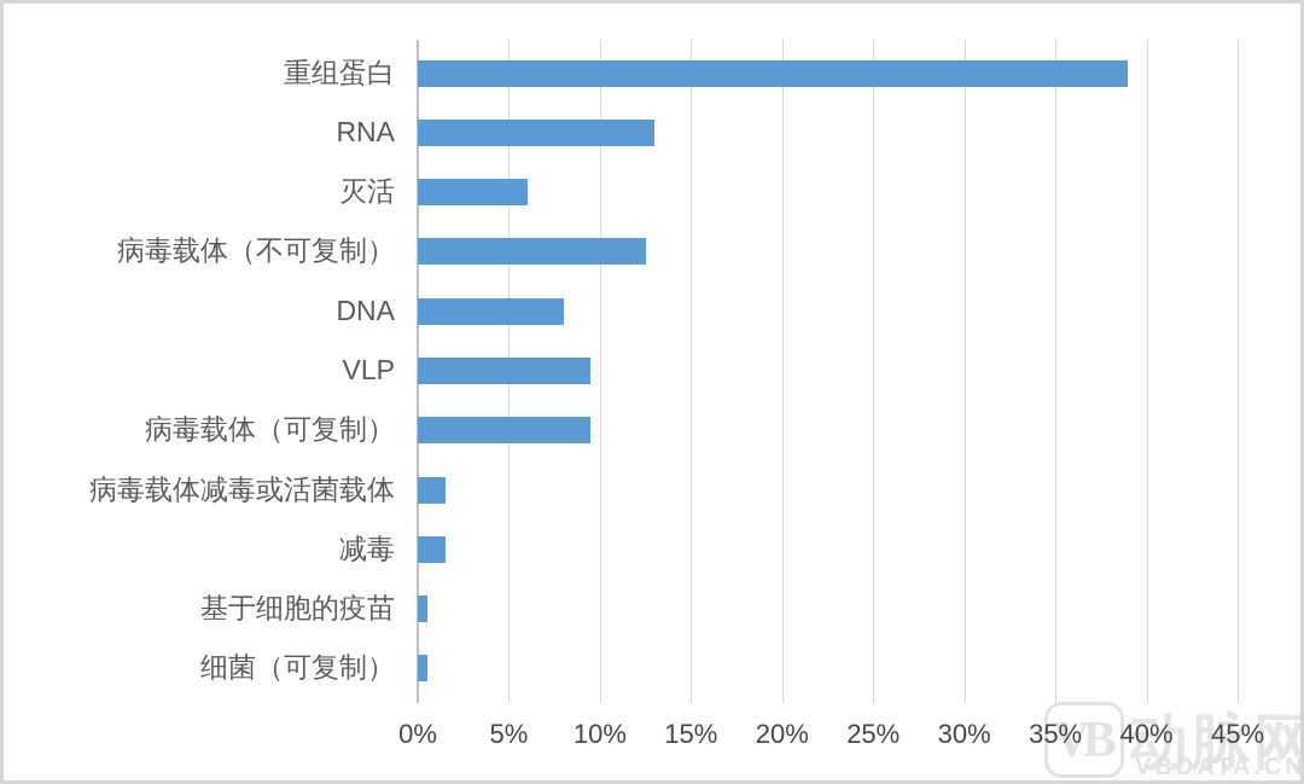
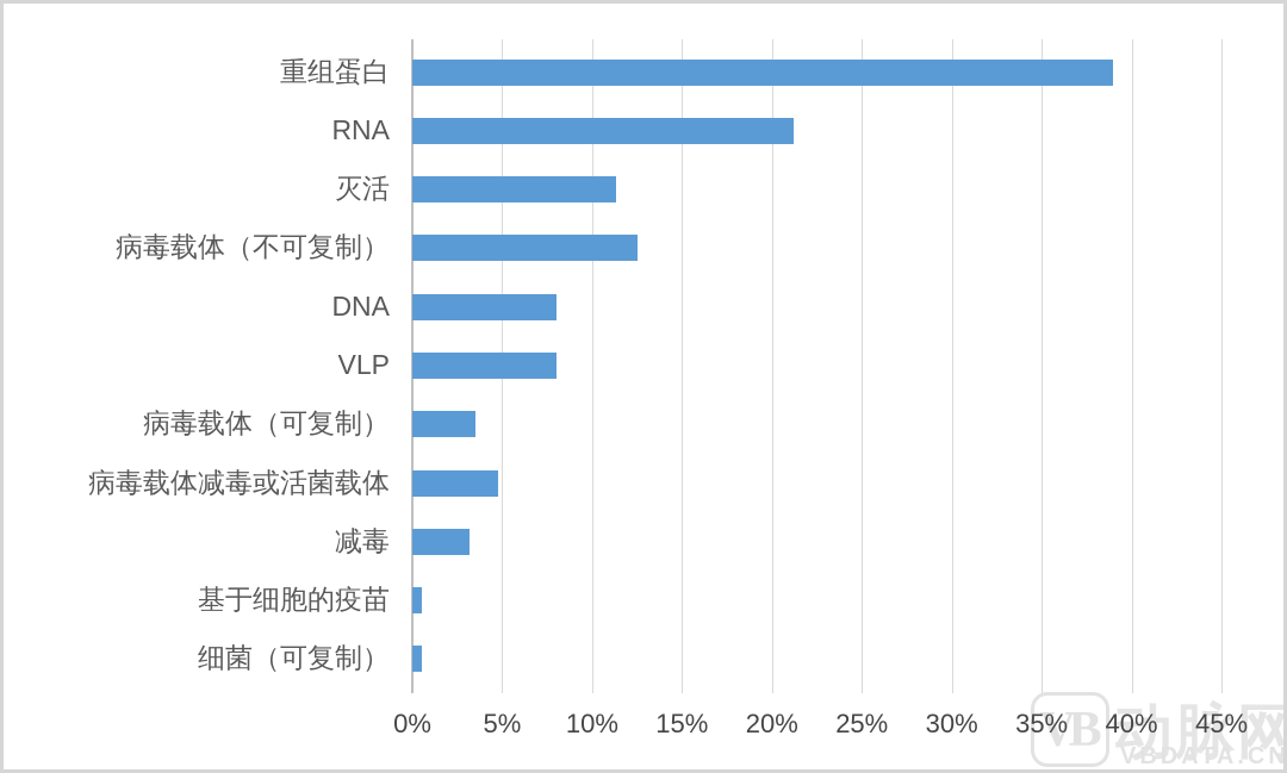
RNA: 13.0% -> 21.2%
灭活: 6.0% -> 11.3%
VLP: 9.5% -> 8.0%
病毒载体（可复制）: 9.5% -> 3.5%
病毒载体减毒或活菌载体: 1.5% -> 4.8%
减毒: 1.5% -> 3.2%
